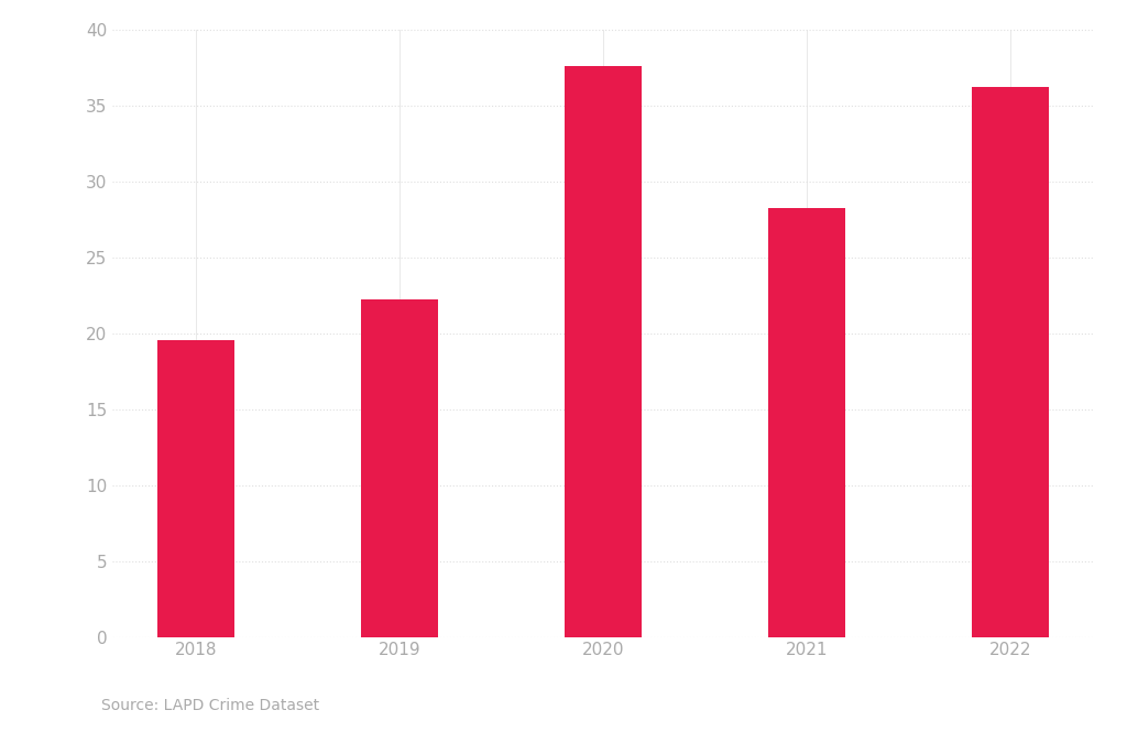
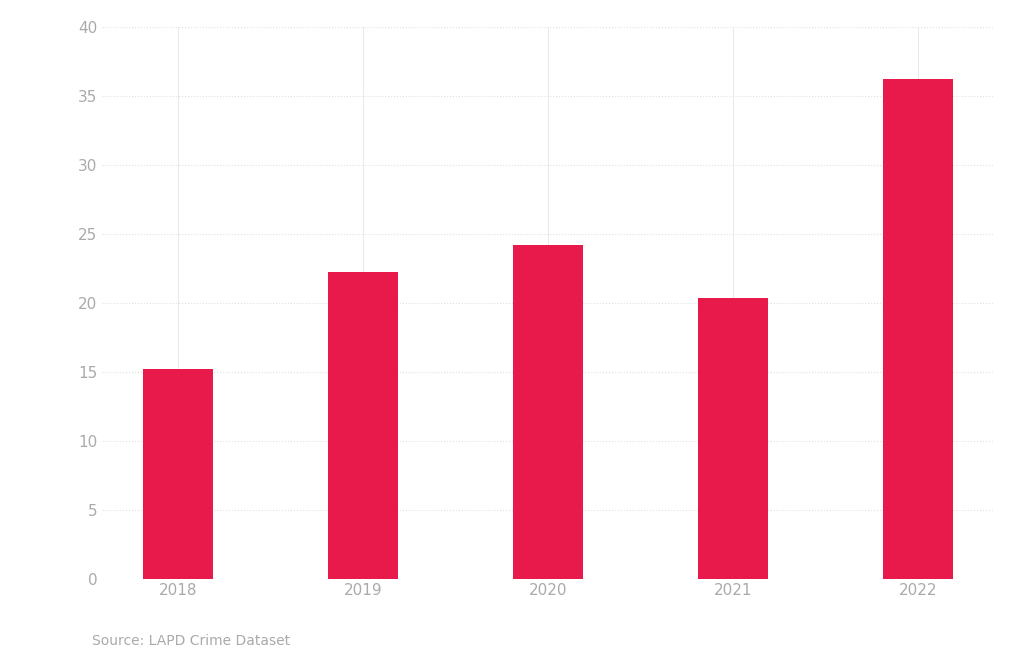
2018: 19.5 -> 15.2
2020: 37.6 -> 24.2
2021: 28.2 -> 20.3
